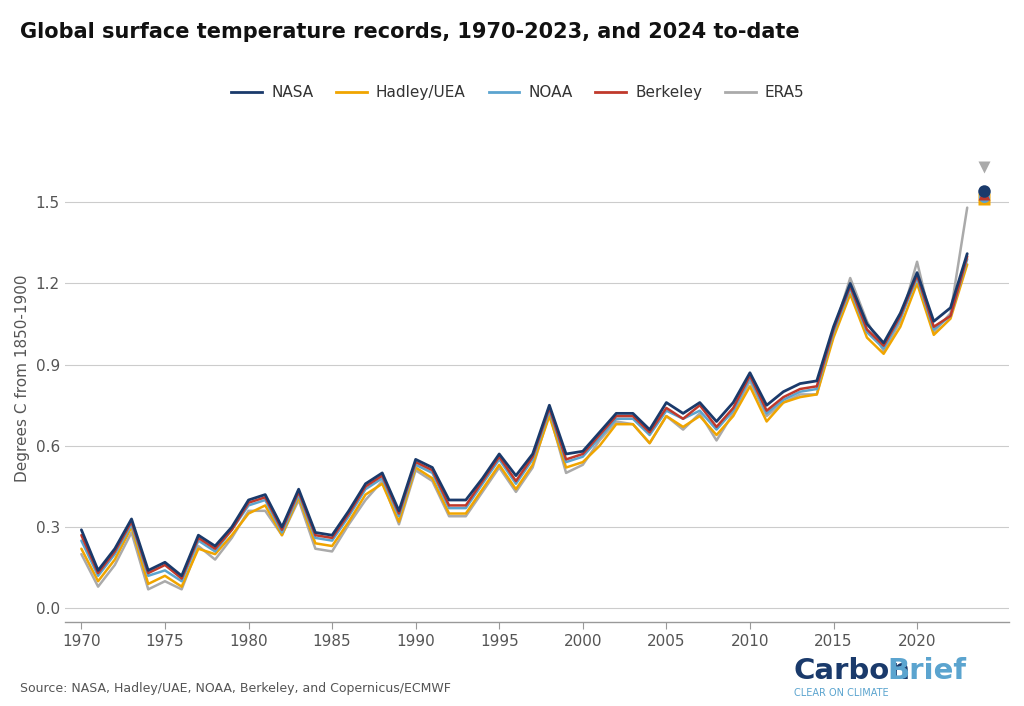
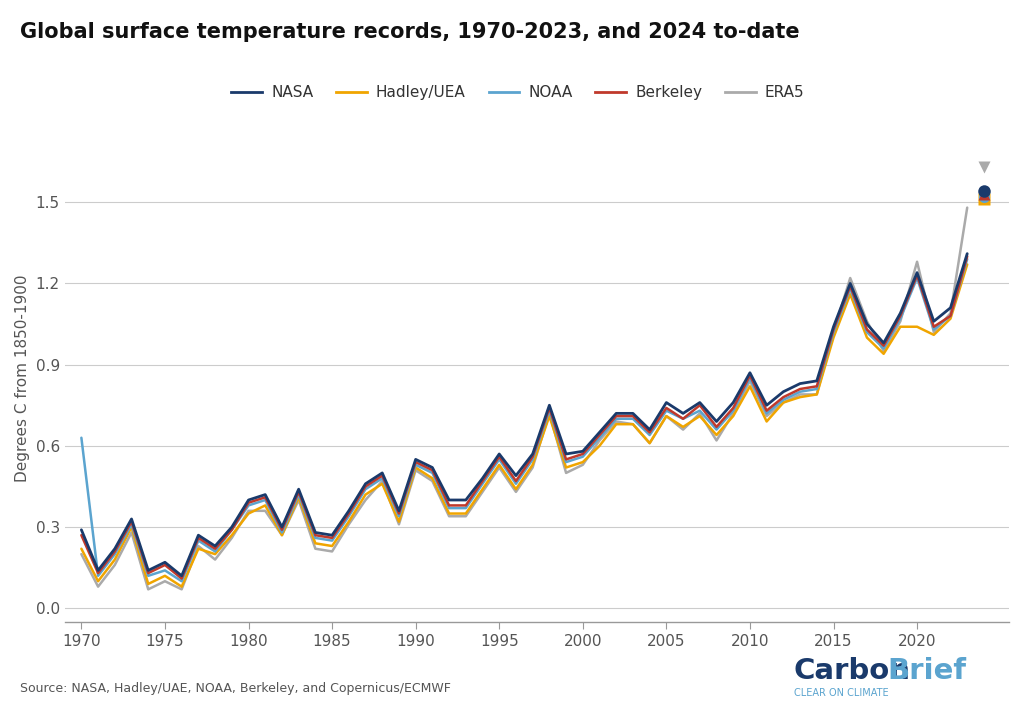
NOAA/1970: 0.25 -> 0.63
Hadley/UEA/2020: 1.20 -> 1.04
